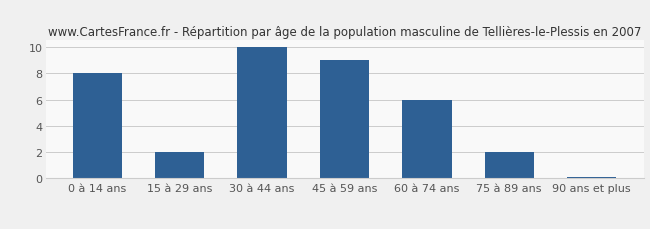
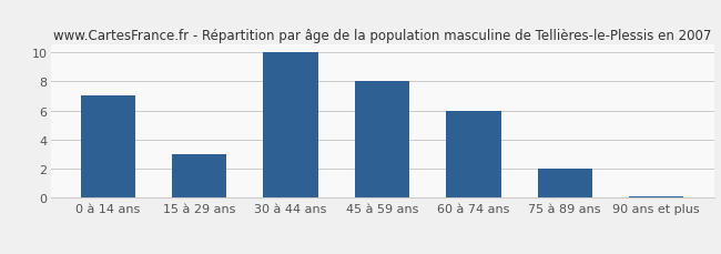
0 à 14 ans: 8.0 -> 7.0
15 à 29 ans: 2.0 -> 3.0
45 à 59 ans: 9.0 -> 8.0
